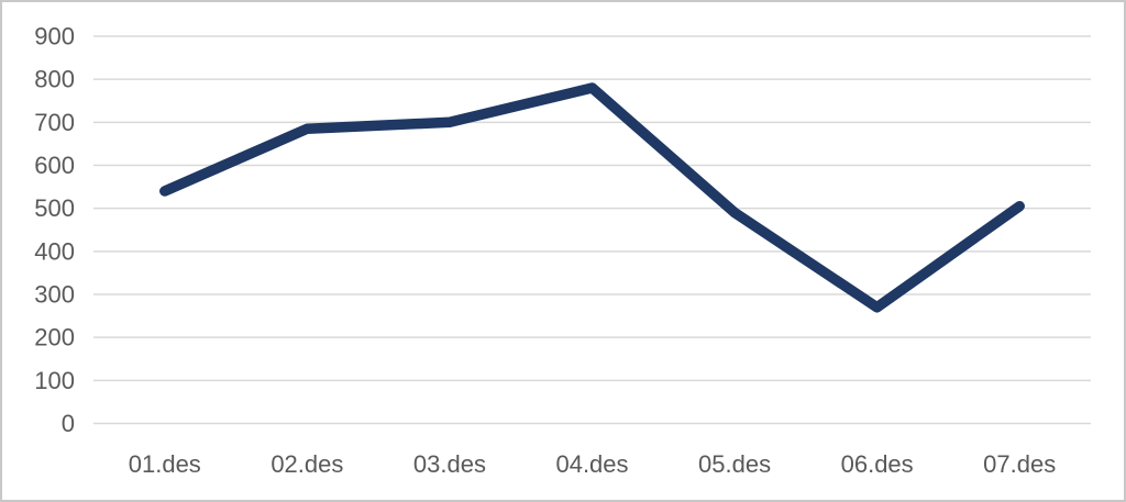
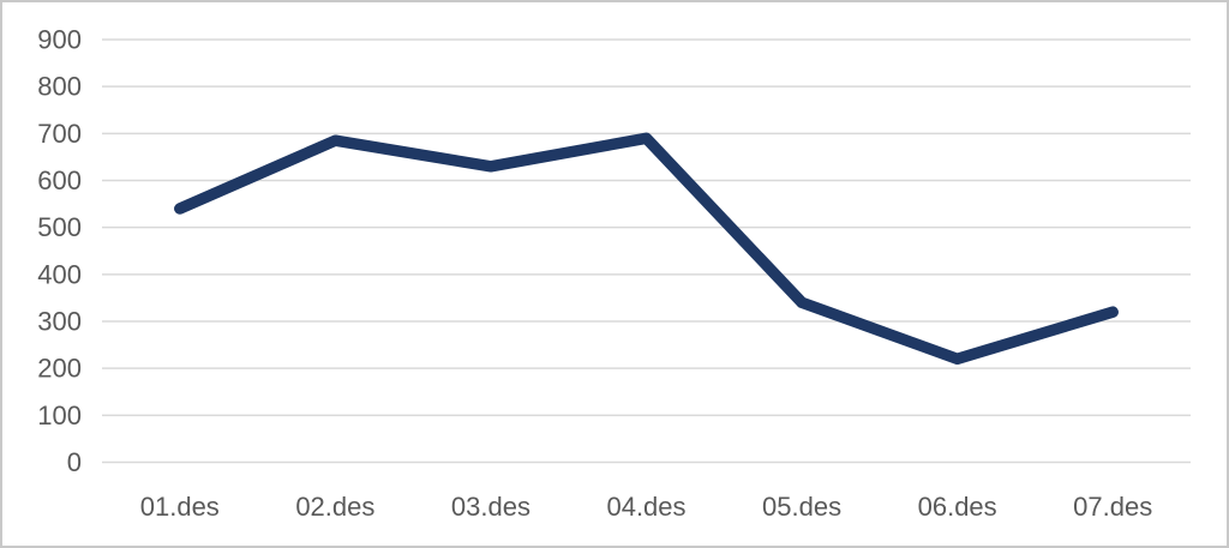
03.des: 700 -> 630
04.des: 780 -> 690
05.des: 490 -> 340
06.des: 270 -> 220
07.des: 500 -> 320
